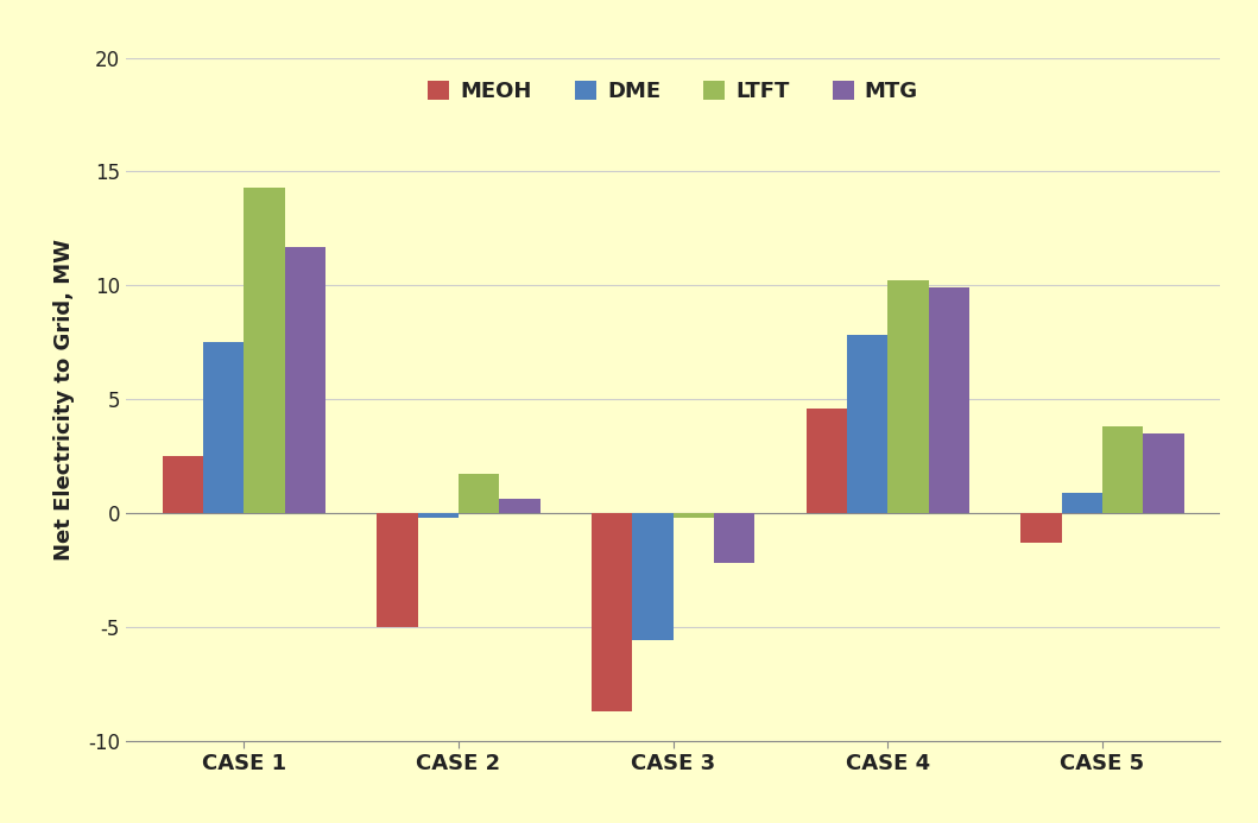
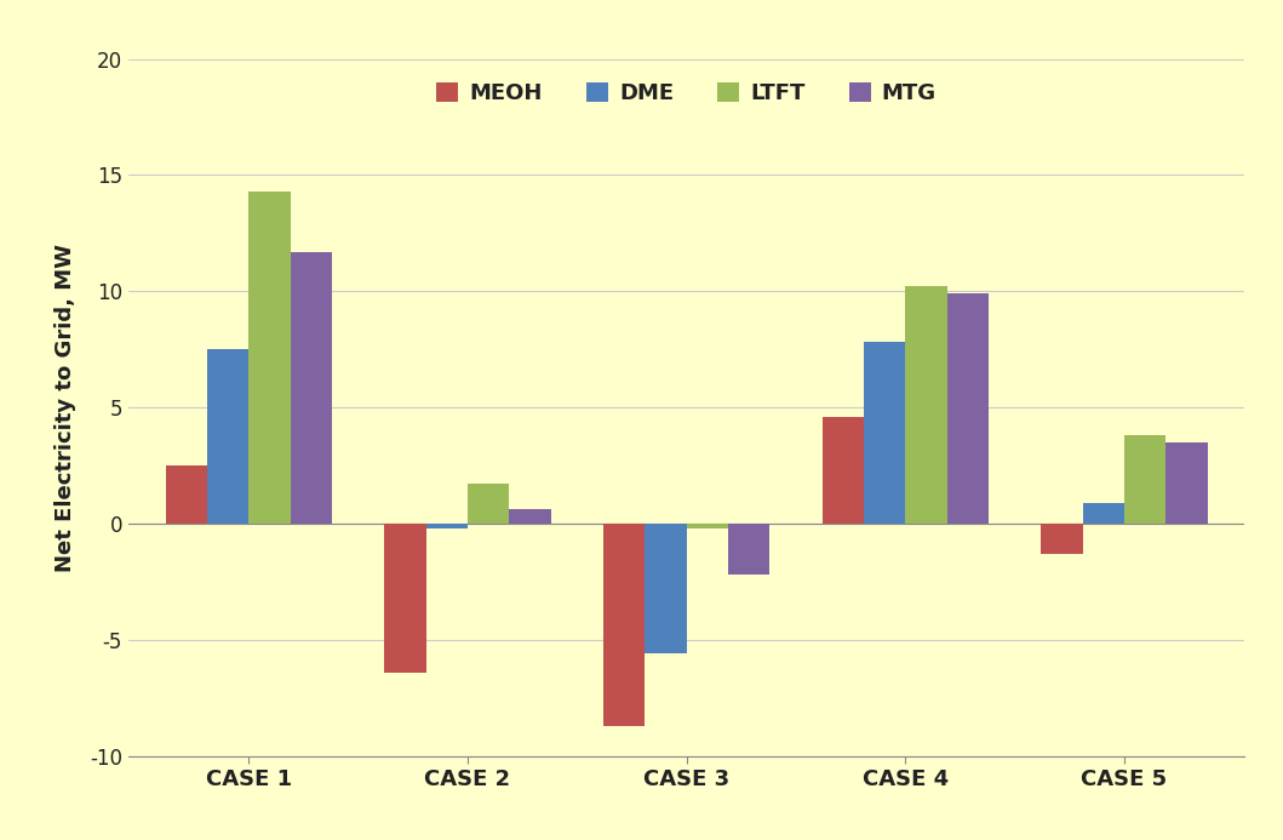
MEOH/CASE 2: -5.0 -> -6.4
